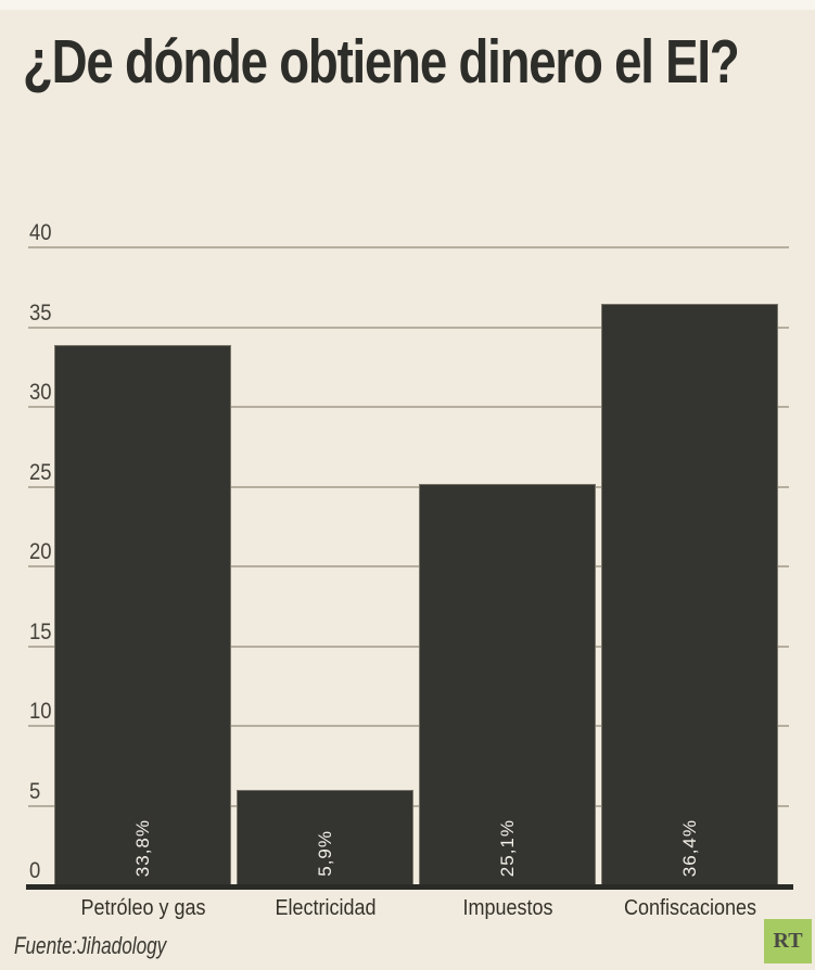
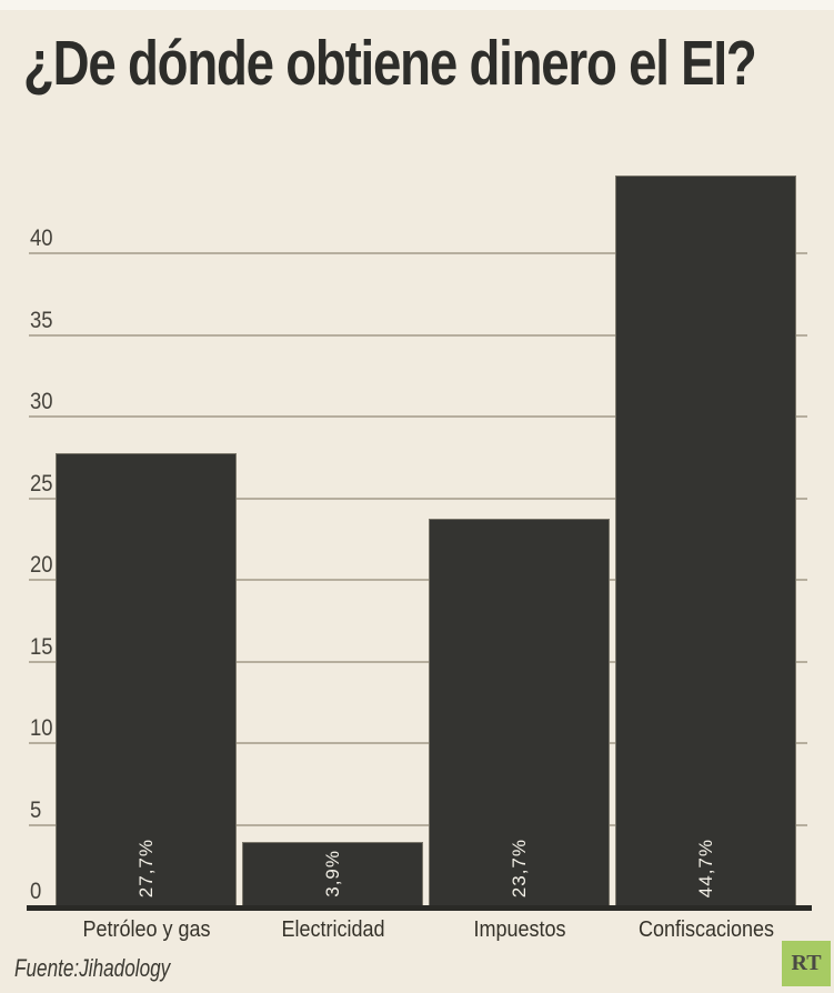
Petróleo y gas: 33,8% -> 27,7%
Electricidad: 5,9% -> 3,9%
Impuestos: 25,1% -> 23,7%
Confiscaciones: 36,4% -> 44,7%
